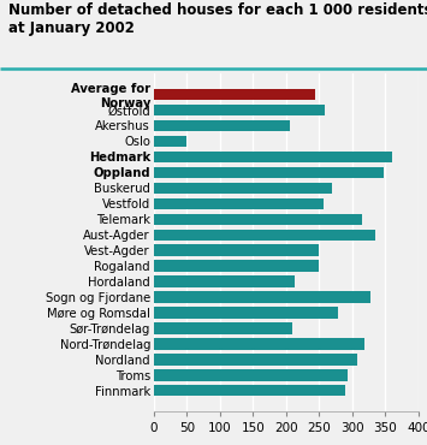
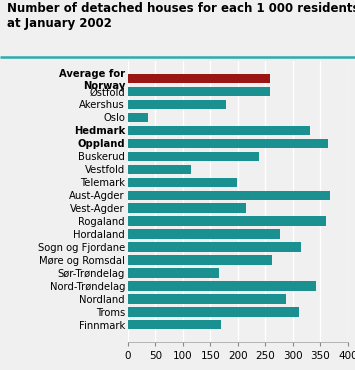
Average for Norway: 243 -> 258
Akershus: 205 -> 178
Oslo: 50 -> 36
Hedmark: 360 -> 332
Oppland: 348 -> 364
Buskerud: 270 -> 238
Vestfold: 257 -> 114
Telemark: 315 -> 198
Aust-Agder: 335 -> 368
Vest-Agder: 250 -> 214
Rogaland: 250 -> 360
Hordaland: 213 -> 276
Sogn og Fjordane: 328 -> 314
Møre og Romsdal: 278 -> 262
Sør-Trøndelag: 210 -> 166
Nord-Trøndelag: 318 -> 342
Nordland: 308 -> 288
Troms: 293 -> 312
Finnmark: 290 -> 170
